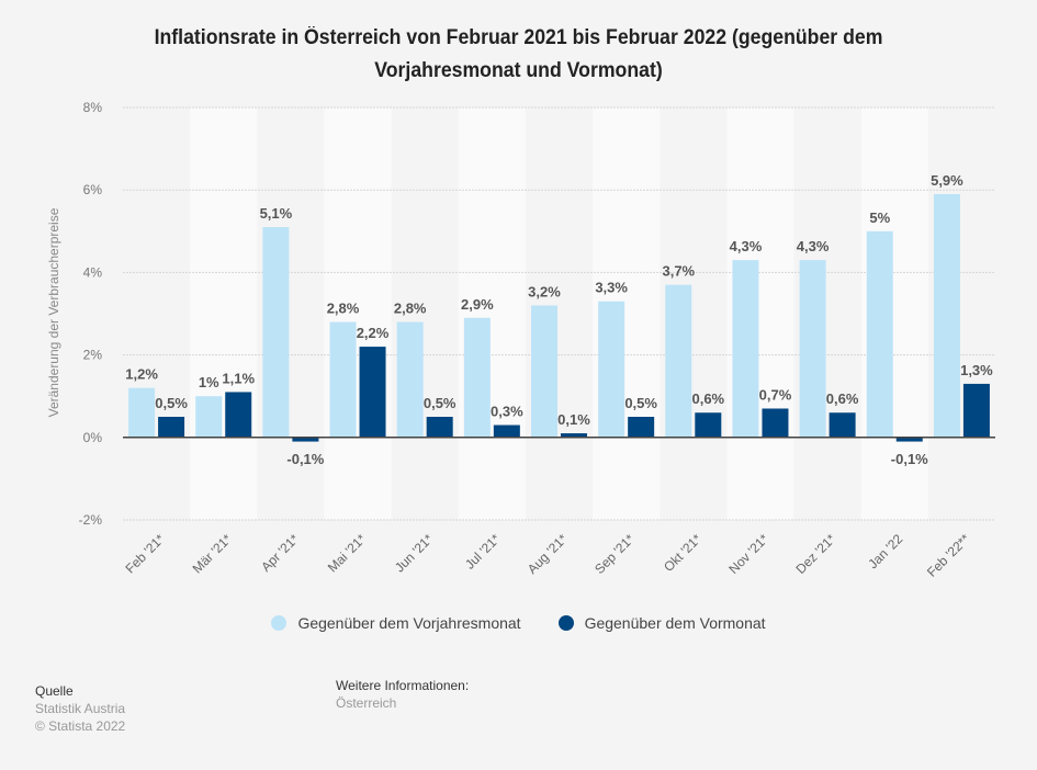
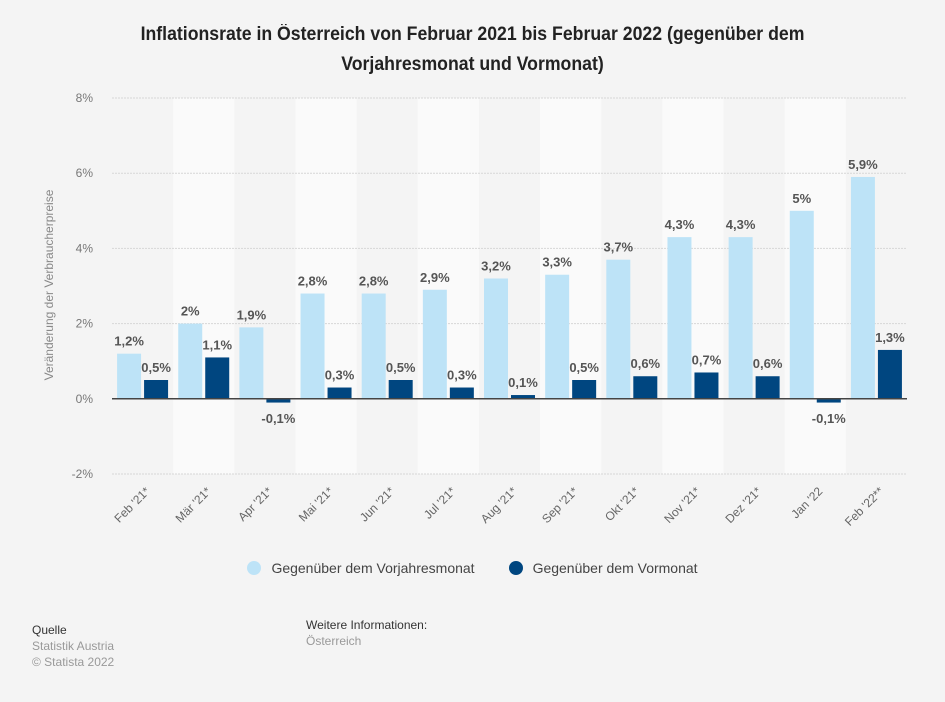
Gegenüber dem Vorjahresmonat/Mär '21*: 1% -> 2%
Gegenüber dem Vorjahresmonat/Apr '21*: 5,1% -> 1,9%
Gegenüber dem Vormonat/Mai '21*: 2,2% -> 0,3%
